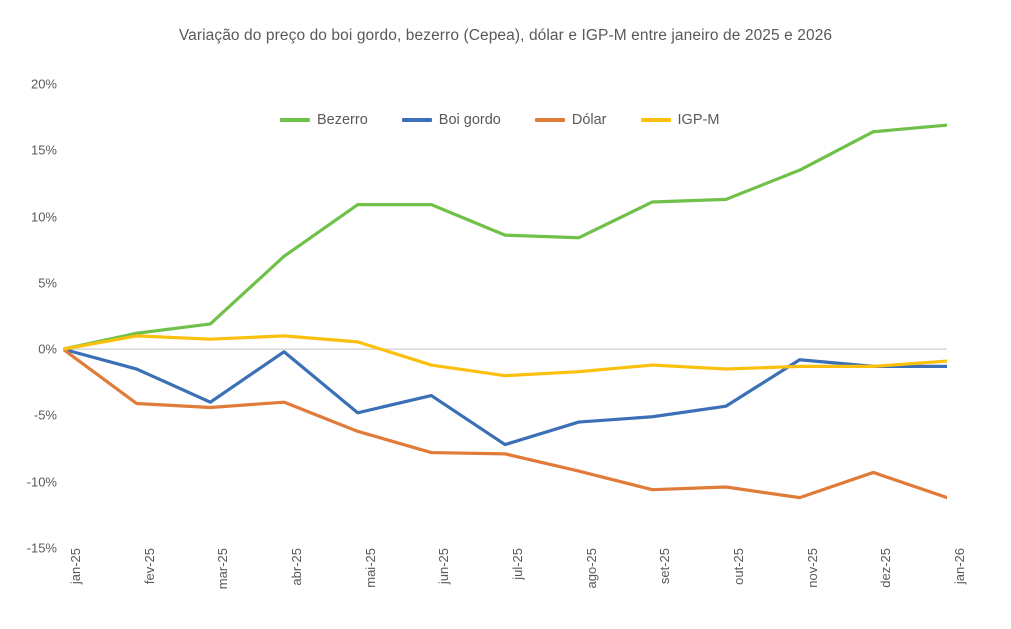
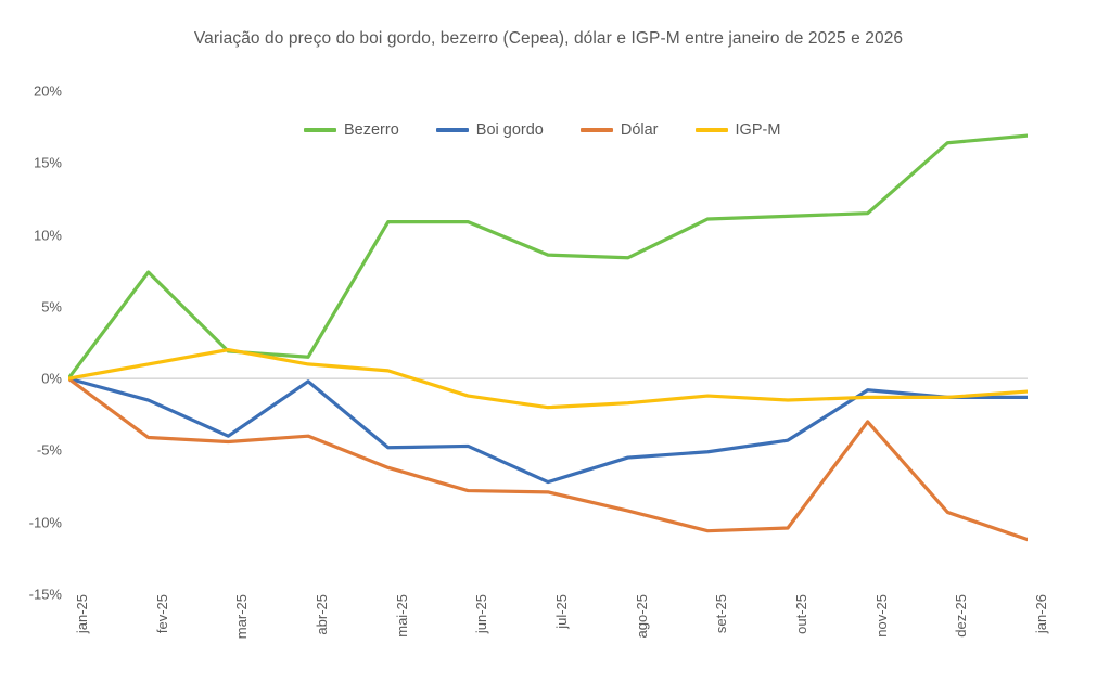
Bezerro/fev-25: 1.2% -> 7.4%
IGP-M/mar-25: 0.8% -> 2.0%
Bezerro/abr-25: 7.0% -> 1.5%
Boi gordo/jun-25: -3.5% -> -4.7%
Bezerro/nov-25: 13.5% -> 11.5%
Dólar/nov-25: -11.2% -> -3.0%
